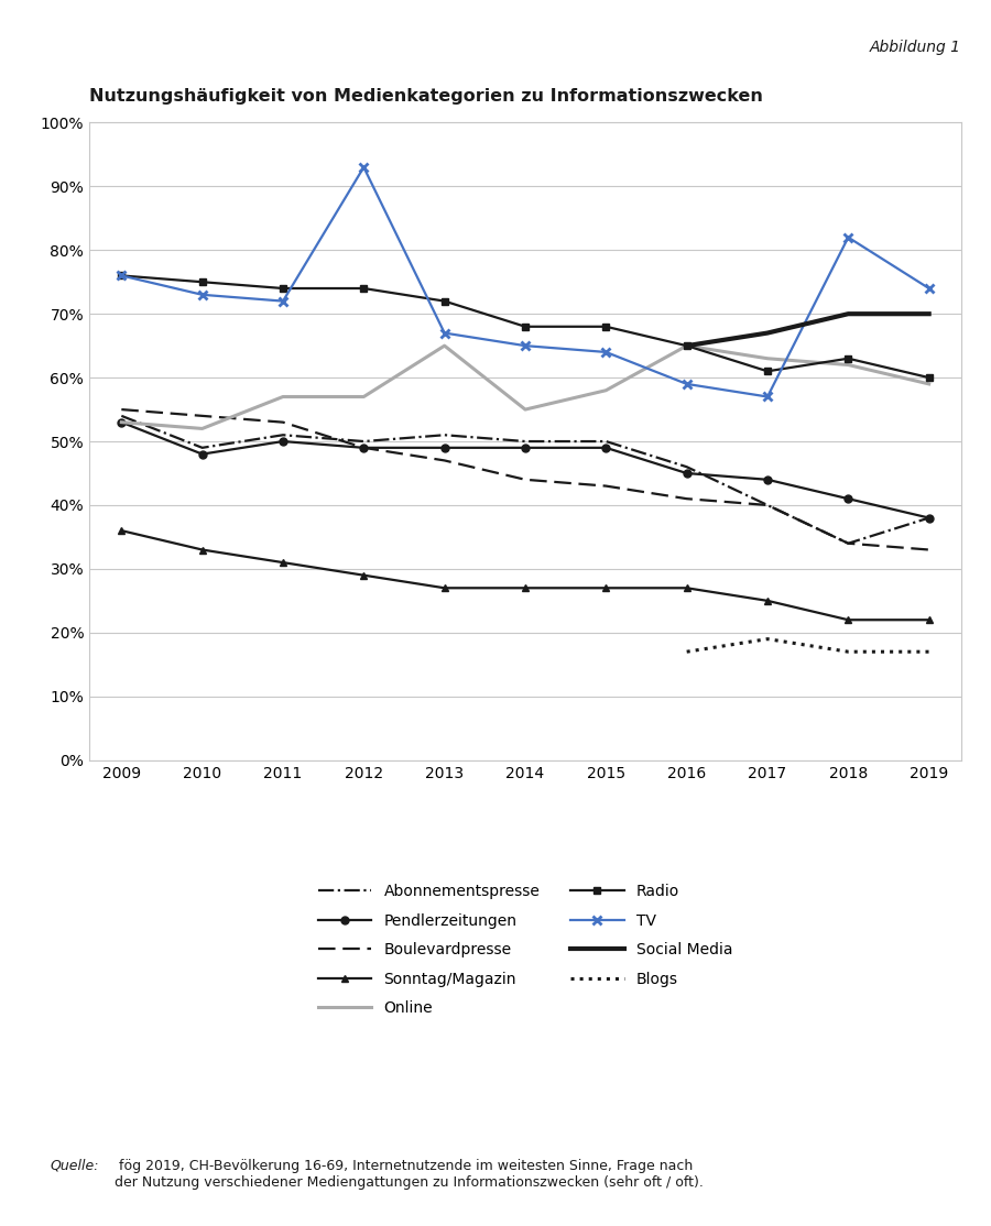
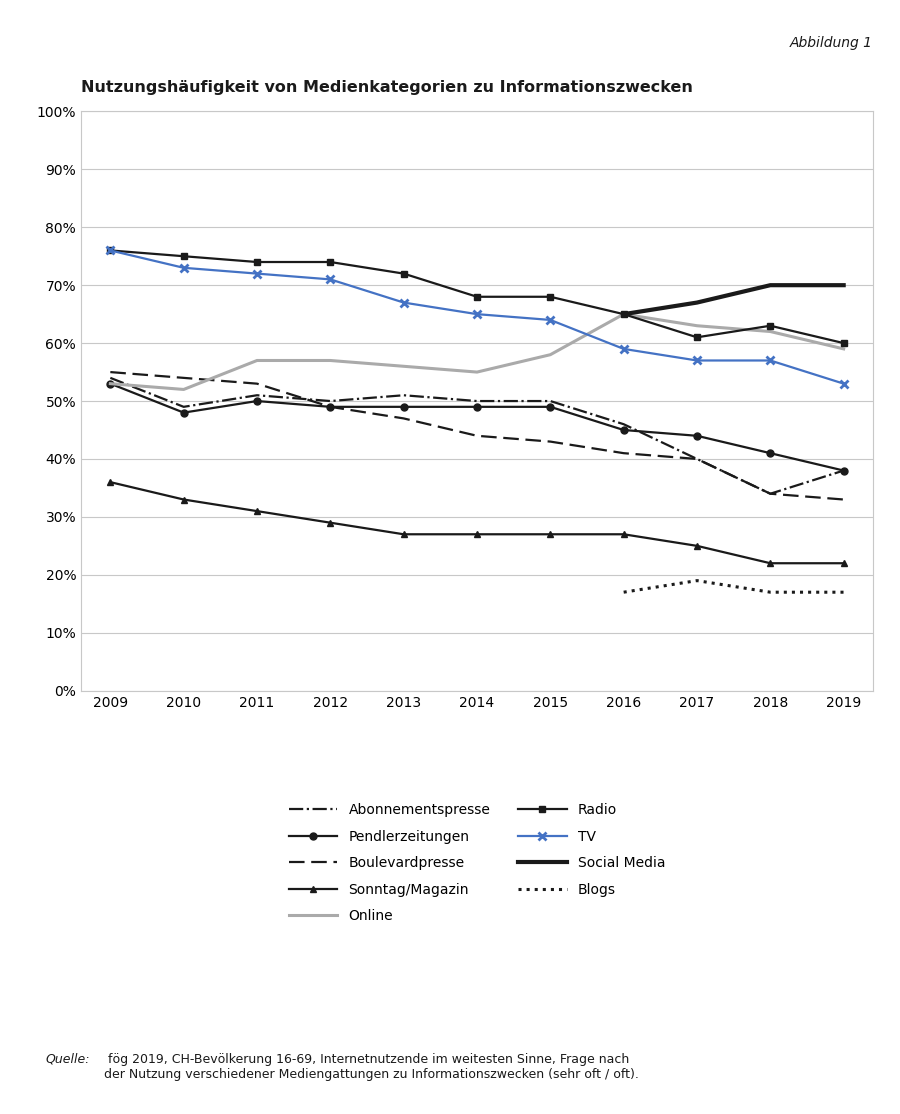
TV/2012: 93% -> 71%
Online/2013: 65% -> 56%
TV/2018: 82% -> 57%
TV/2019: 74% -> 53%
